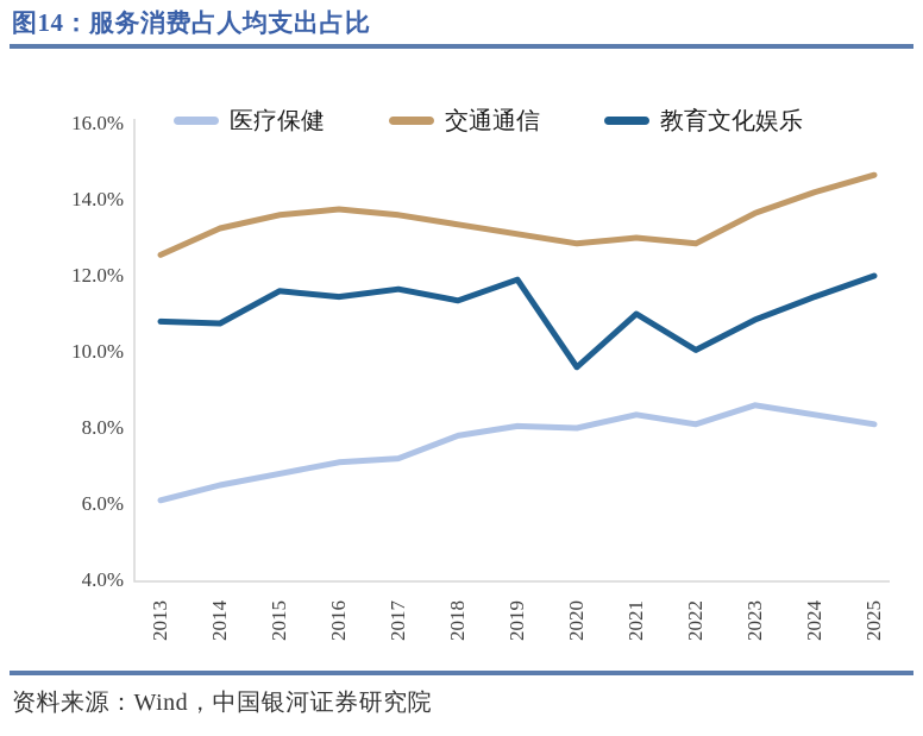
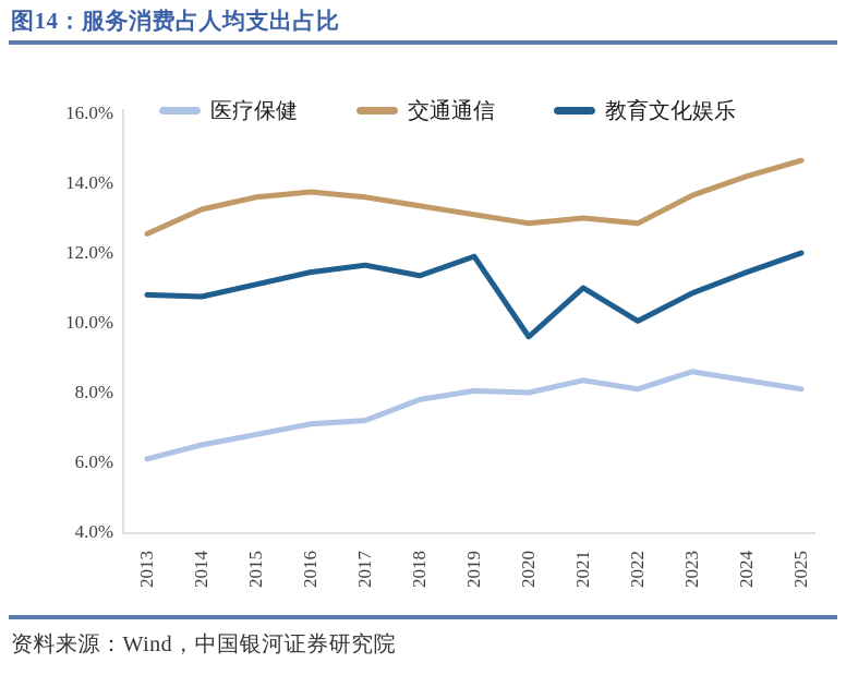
教育文化娱乐/2015: 11.6% -> 11.1%
